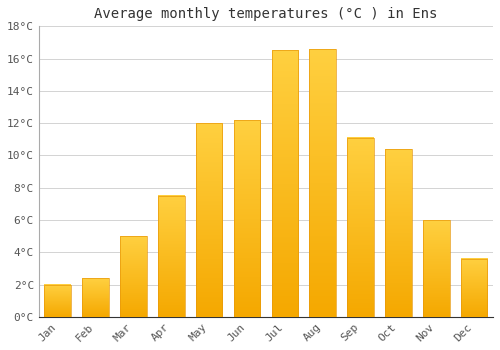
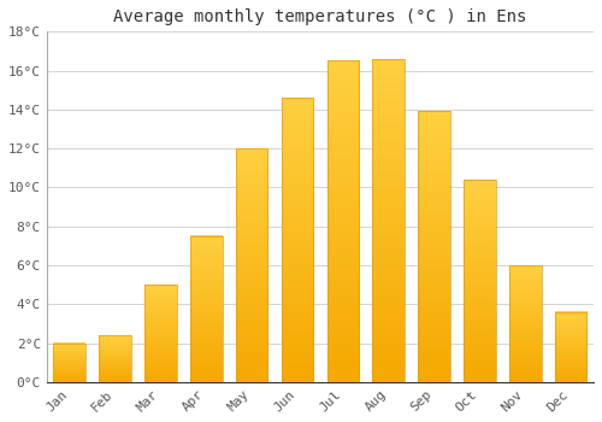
Jun: 12.2°C -> 14.6°C
Sep: 11.1°C -> 13.9°C
